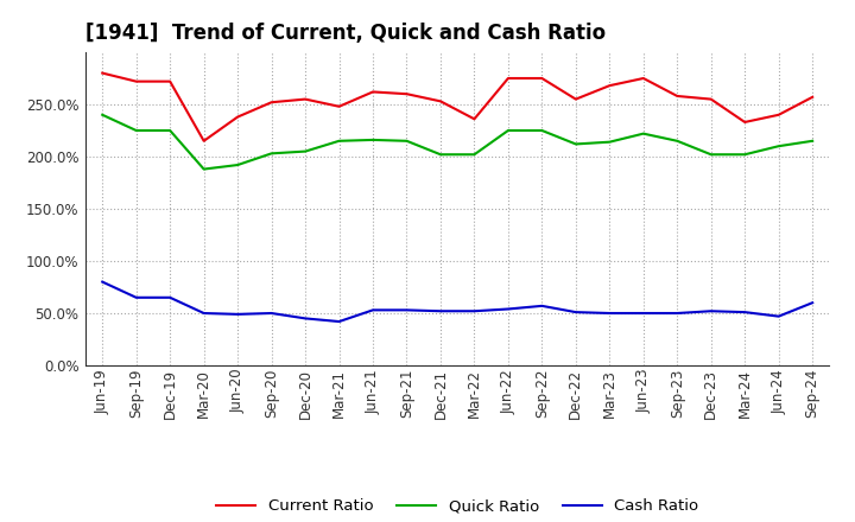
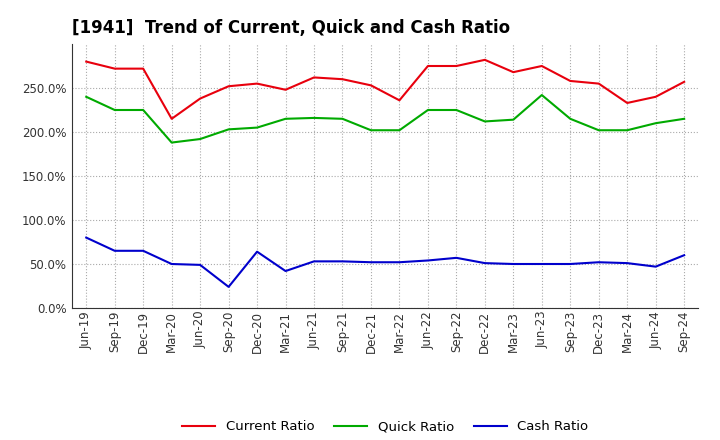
Cash Ratio/Sep-20: 50% -> 24%
Cash Ratio/Dec-20: 45% -> 64%
Current Ratio/Dec-22: 255% -> 282%
Quick Ratio/Jun-23: 222% -> 242%
